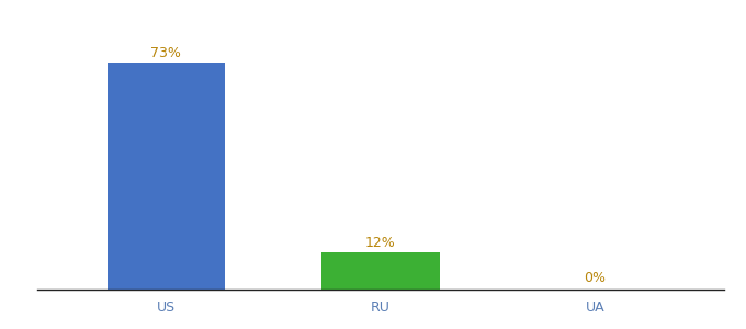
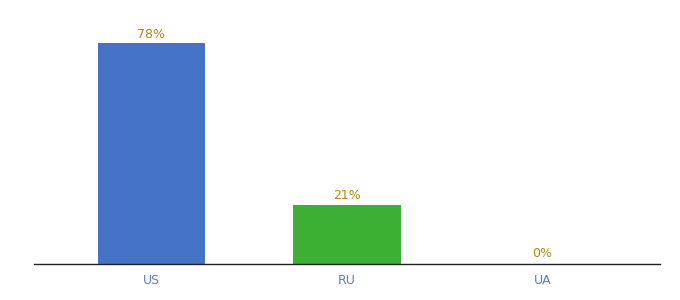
US: 73% -> 78%
RU: 12% -> 21%
